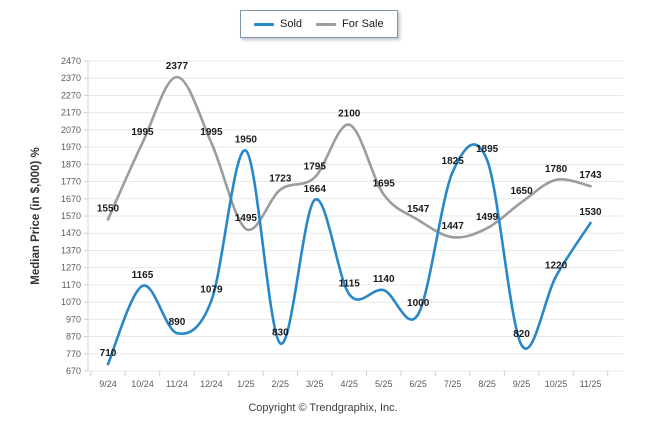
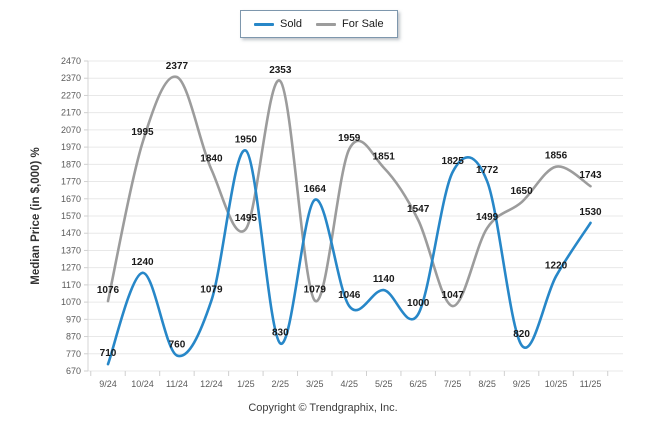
For Sale/9/24: 1550 -> 1076
Sold/10/24: 1165 -> 1240
Sold/11/24: 890 -> 760
For Sale/12/24: 1995 -> 1840
For Sale/2/25: 1723 -> 2353
For Sale/3/25: 1795 -> 1079
Sold/4/25: 1115 -> 1046
For Sale/4/25: 2100 -> 1959
For Sale/5/25: 1695 -> 1851
For Sale/7/25: 1447 -> 1047
Sold/8/25: 1895 -> 1772
For Sale/10/25: 1780 -> 1856
